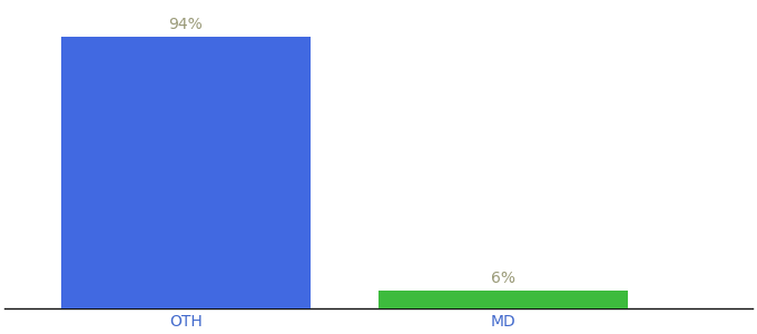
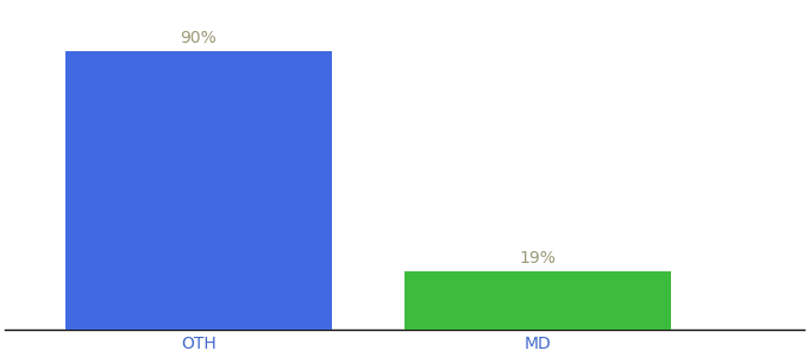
OTH: 94% -> 90%
MD: 6% -> 19%
